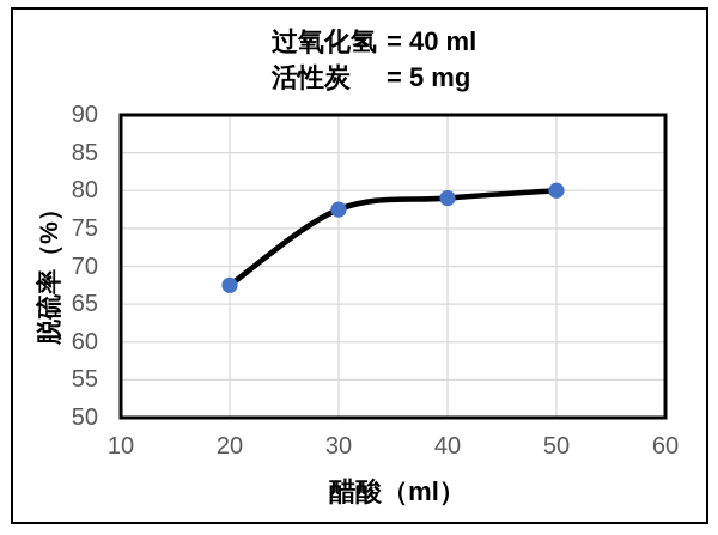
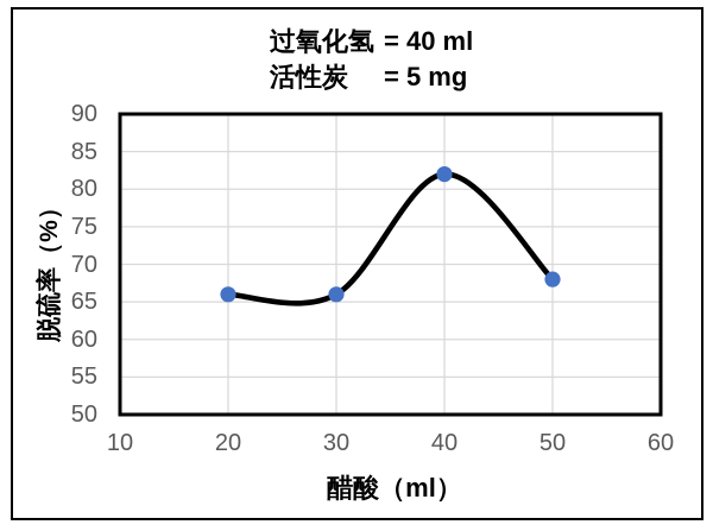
20: 68 -> 66
30: 78 -> 66
40: 79 -> 82
50: 80 -> 68
